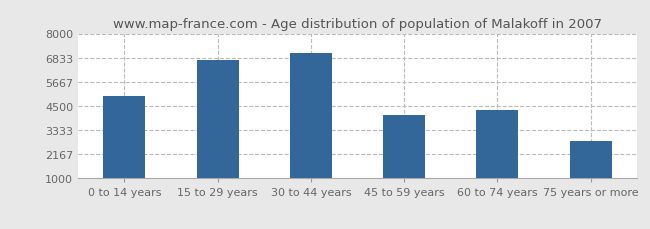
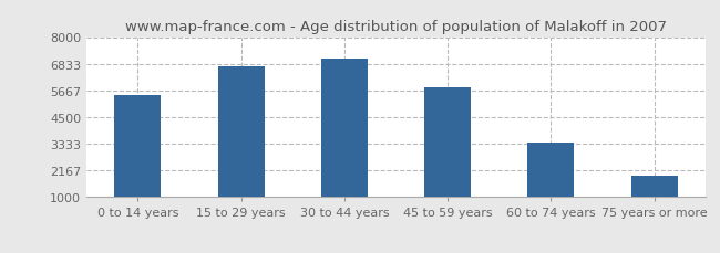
0 to 14 years: 5000 -> 5480
45 to 59 years: 4050 -> 5800
60 to 74 years: 4300 -> 3400
75 years or more: 2800 -> 1950
